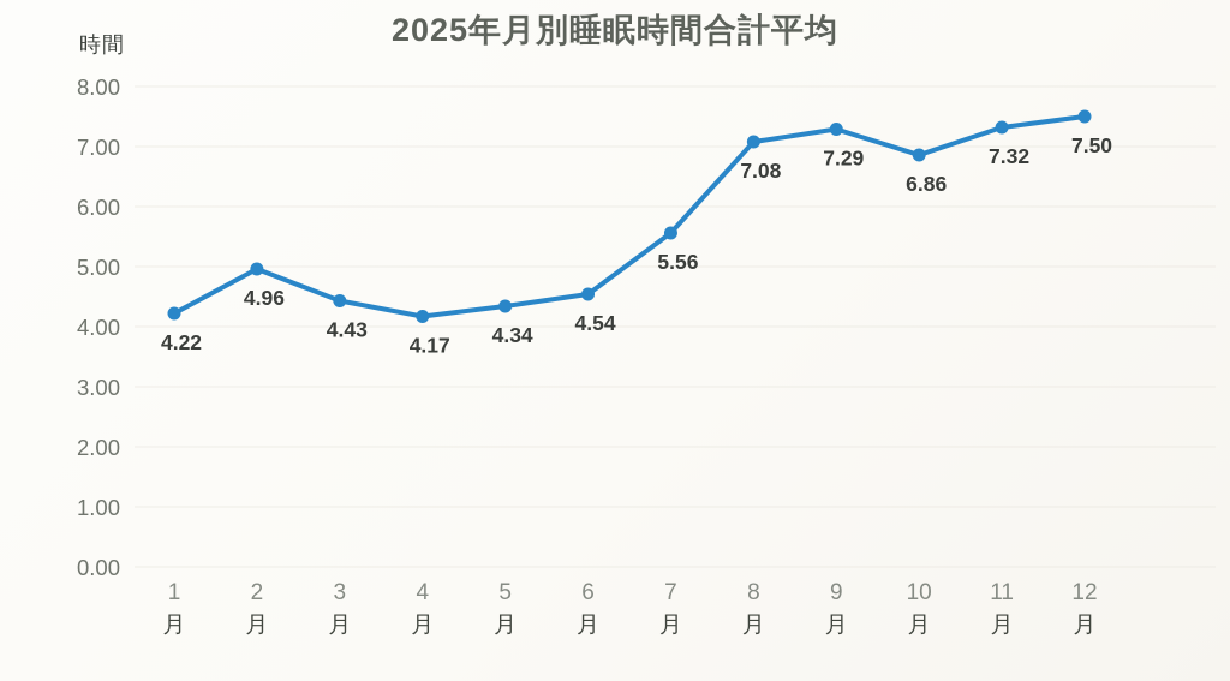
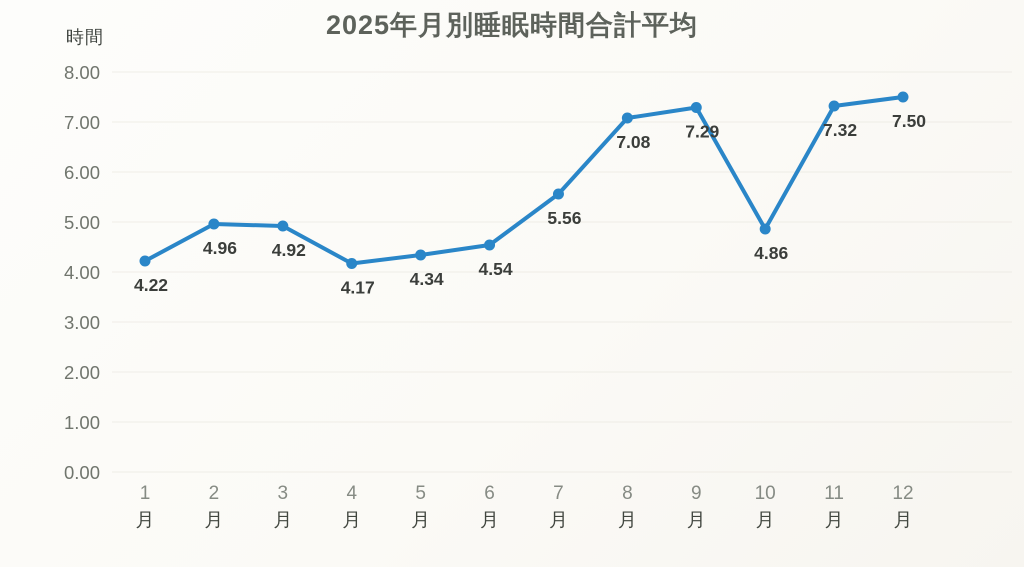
3: 4.43 -> 4.92
10: 6.86 -> 4.86
